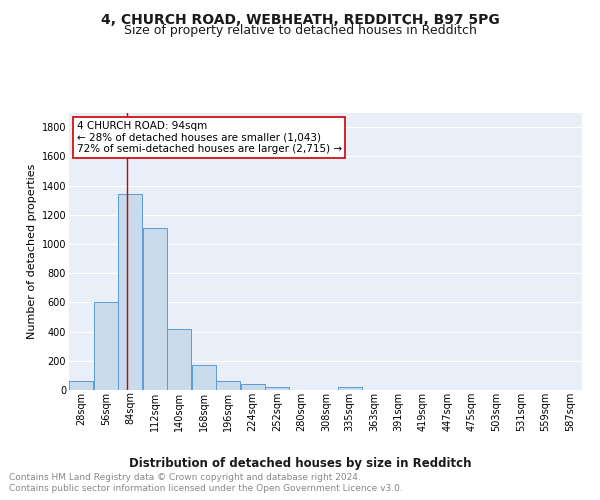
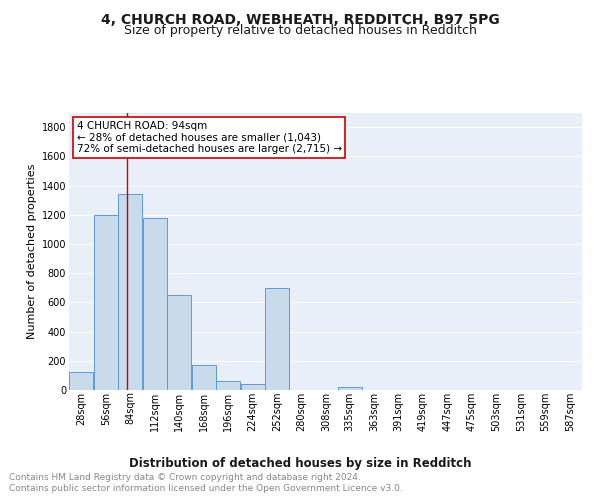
28sqm: 60 -> 120
56sqm: 600 -> 1200
112sqm: 1110 -> 1180
140sqm: 420 -> 650
252sqm: 20 -> 700
